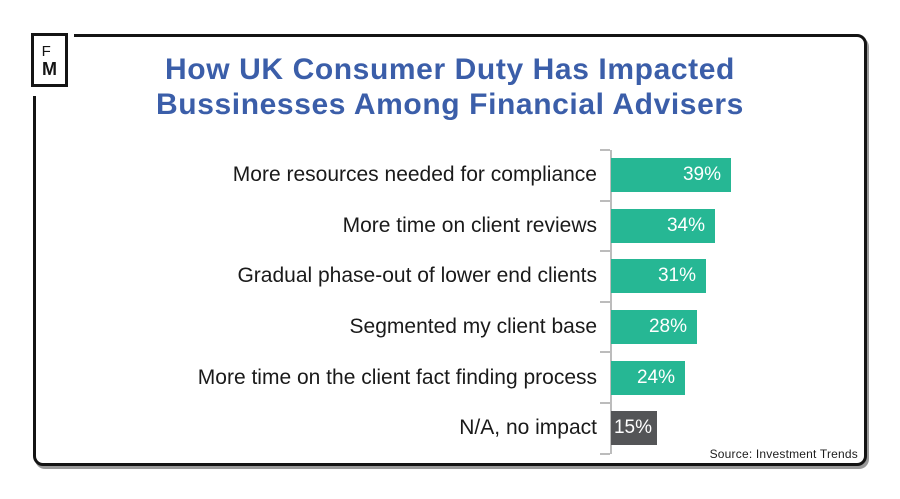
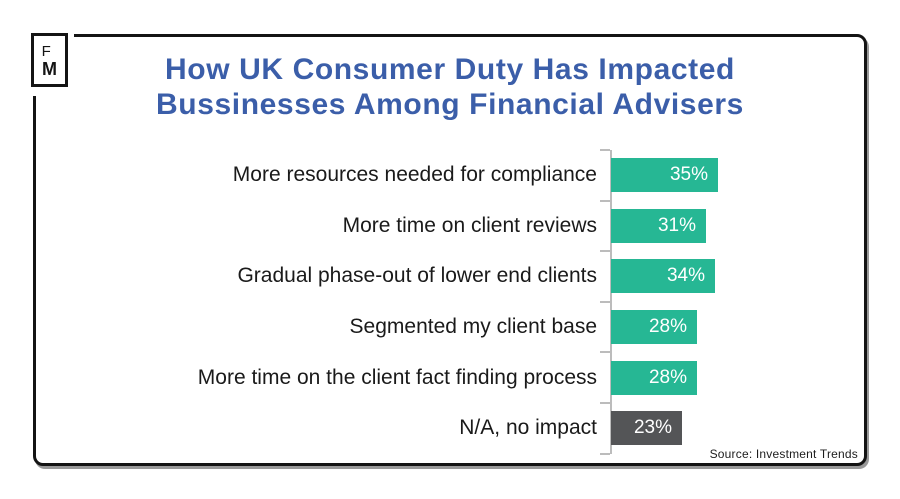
More resources needed for compliance: 39% -> 35%
More time on client reviews: 34% -> 31%
Gradual phase-out of lower end clients: 31% -> 34%
More time on the client fact finding process: 24% -> 28%
N/A, no impact: 15% -> 23%
